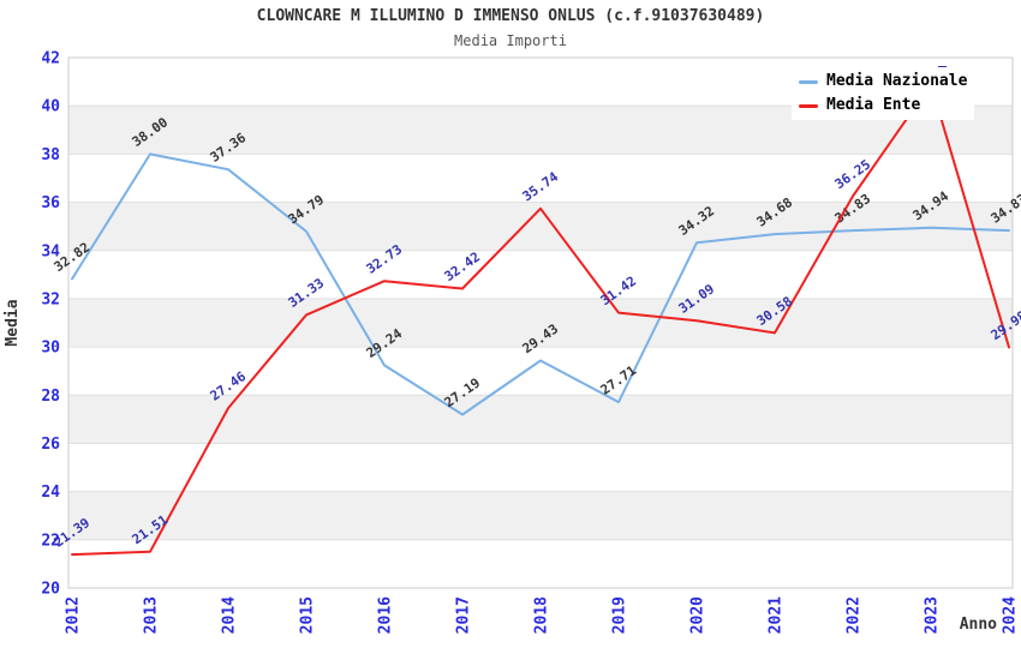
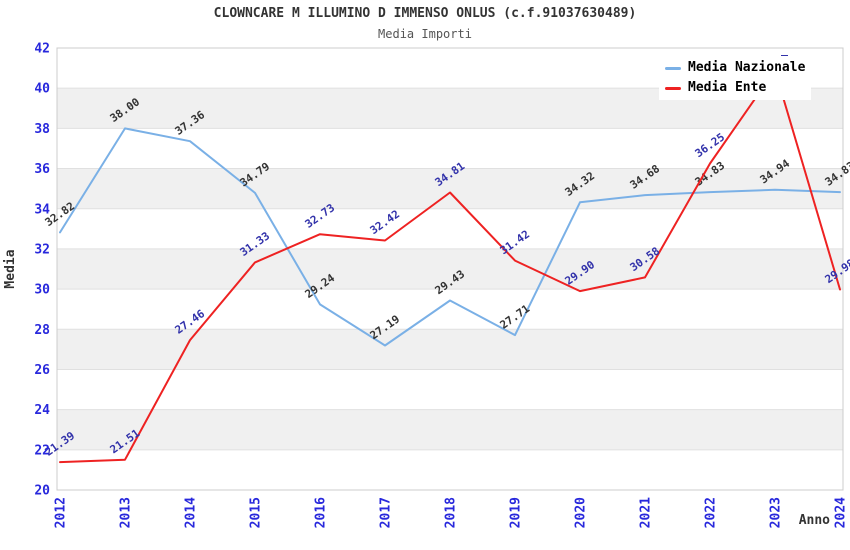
Media Ente/2018: 35.74 -> 34.81
Media Ente/2020: 31.09 -> 29.90
